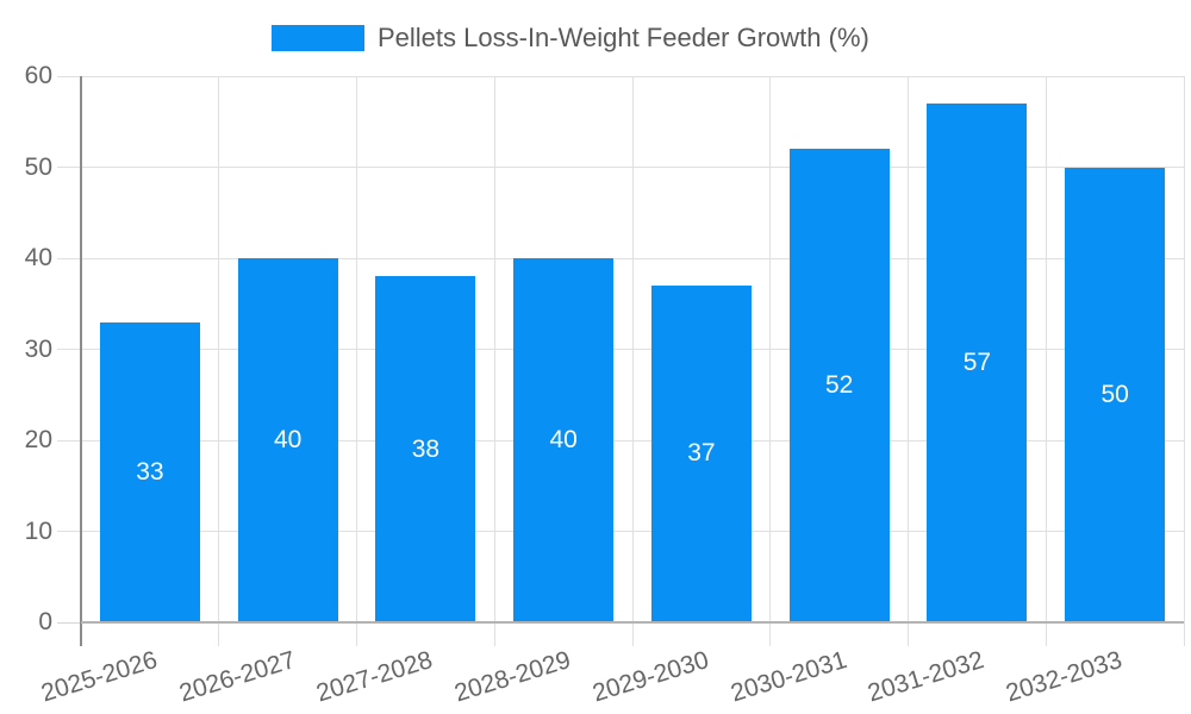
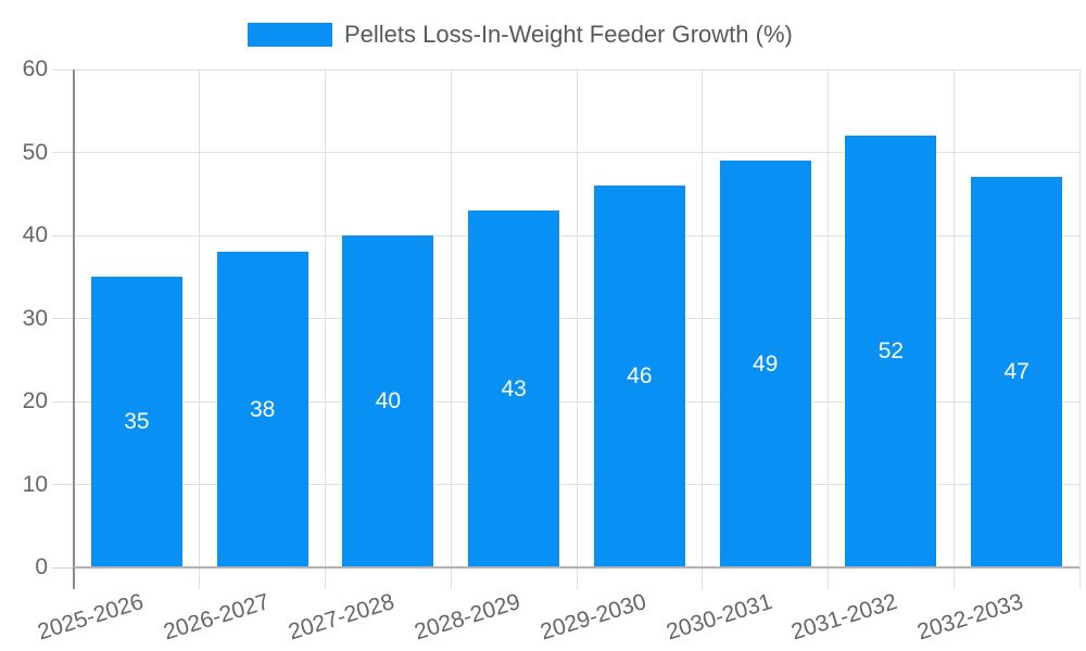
2025-2026: 33 -> 35
2026-2027: 40 -> 38
2027-2028: 38 -> 40
2028-2029: 40 -> 43
2029-2030: 37 -> 46
2030-2031: 52 -> 49
2031-2032: 57 -> 52
2032-2033: 50 -> 47
